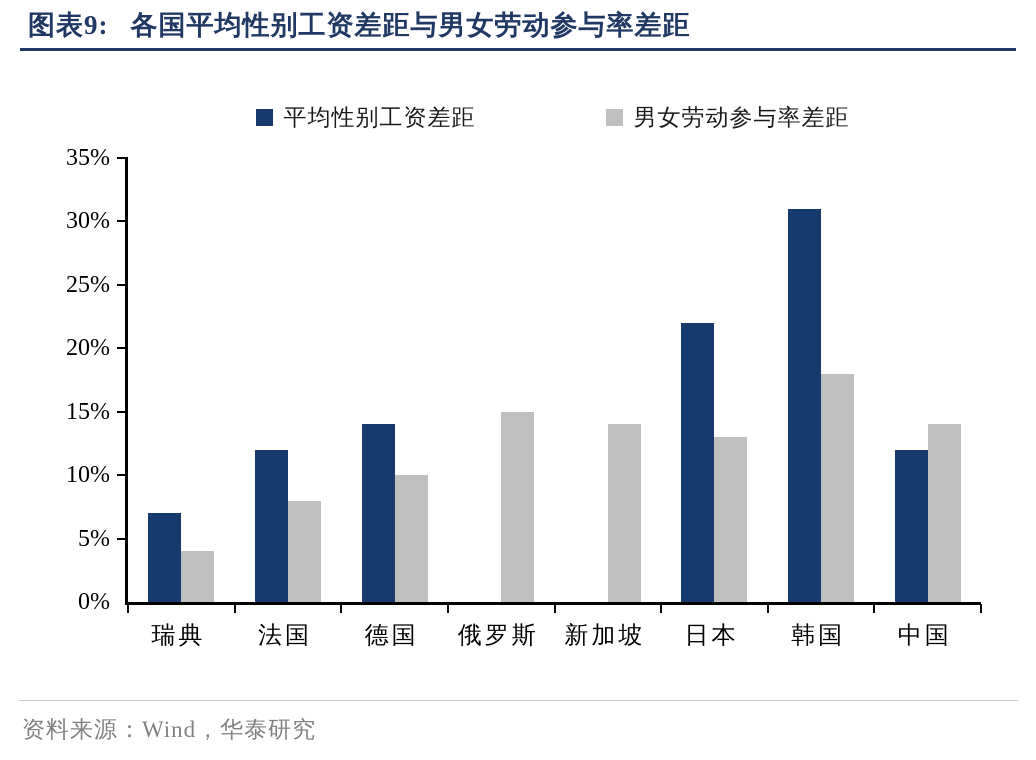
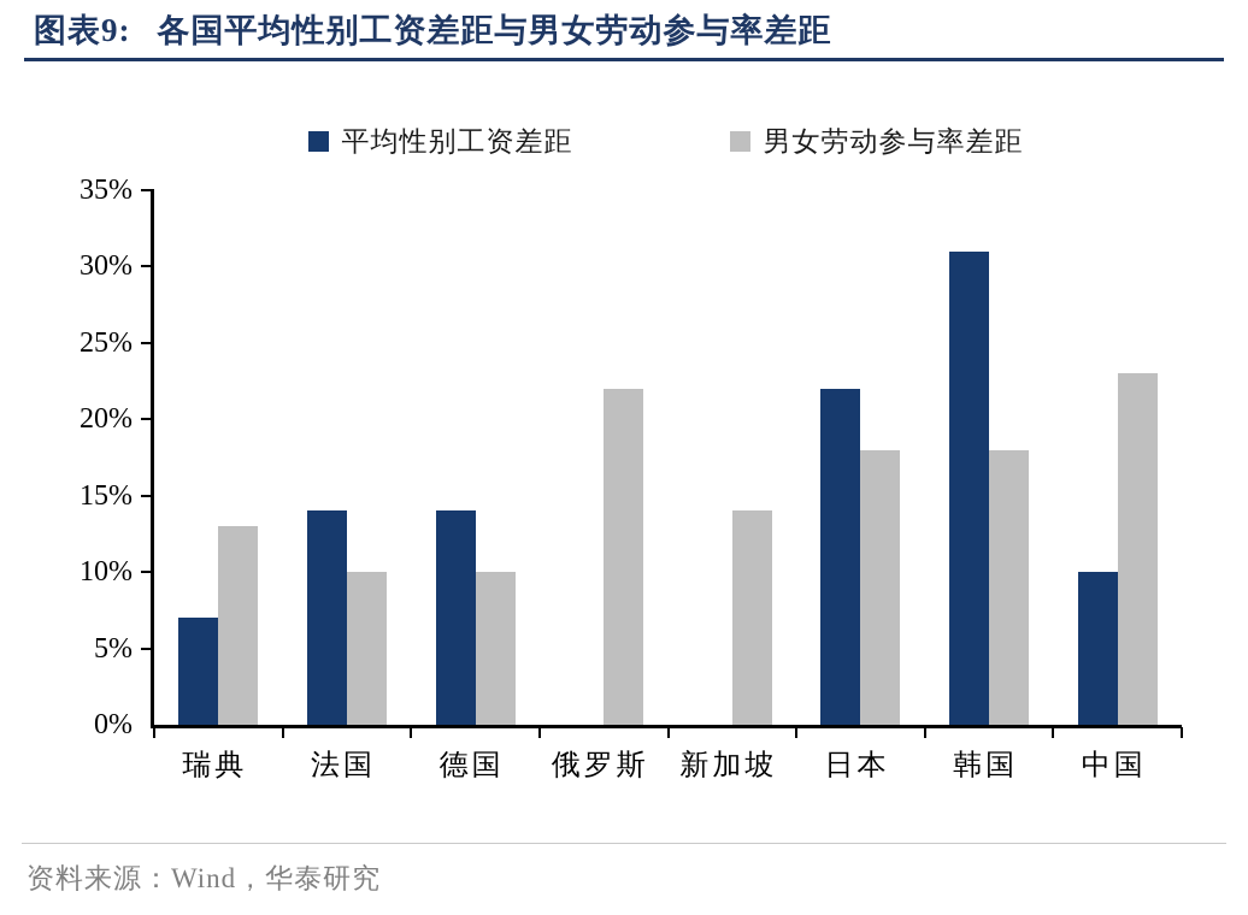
男女劳动参与率差距/瑞典: 4% -> 13%
平均性别工资差距/法国: 12% -> 14%
男女劳动参与率差距/法国: 8% -> 10%
男女劳动参与率差距/俄罗斯: 15% -> 22%
男女劳动参与率差距/日本: 13% -> 18%
平均性别工资差距/中国: 12% -> 10%
男女劳动参与率差距/中国: 14% -> 23%
